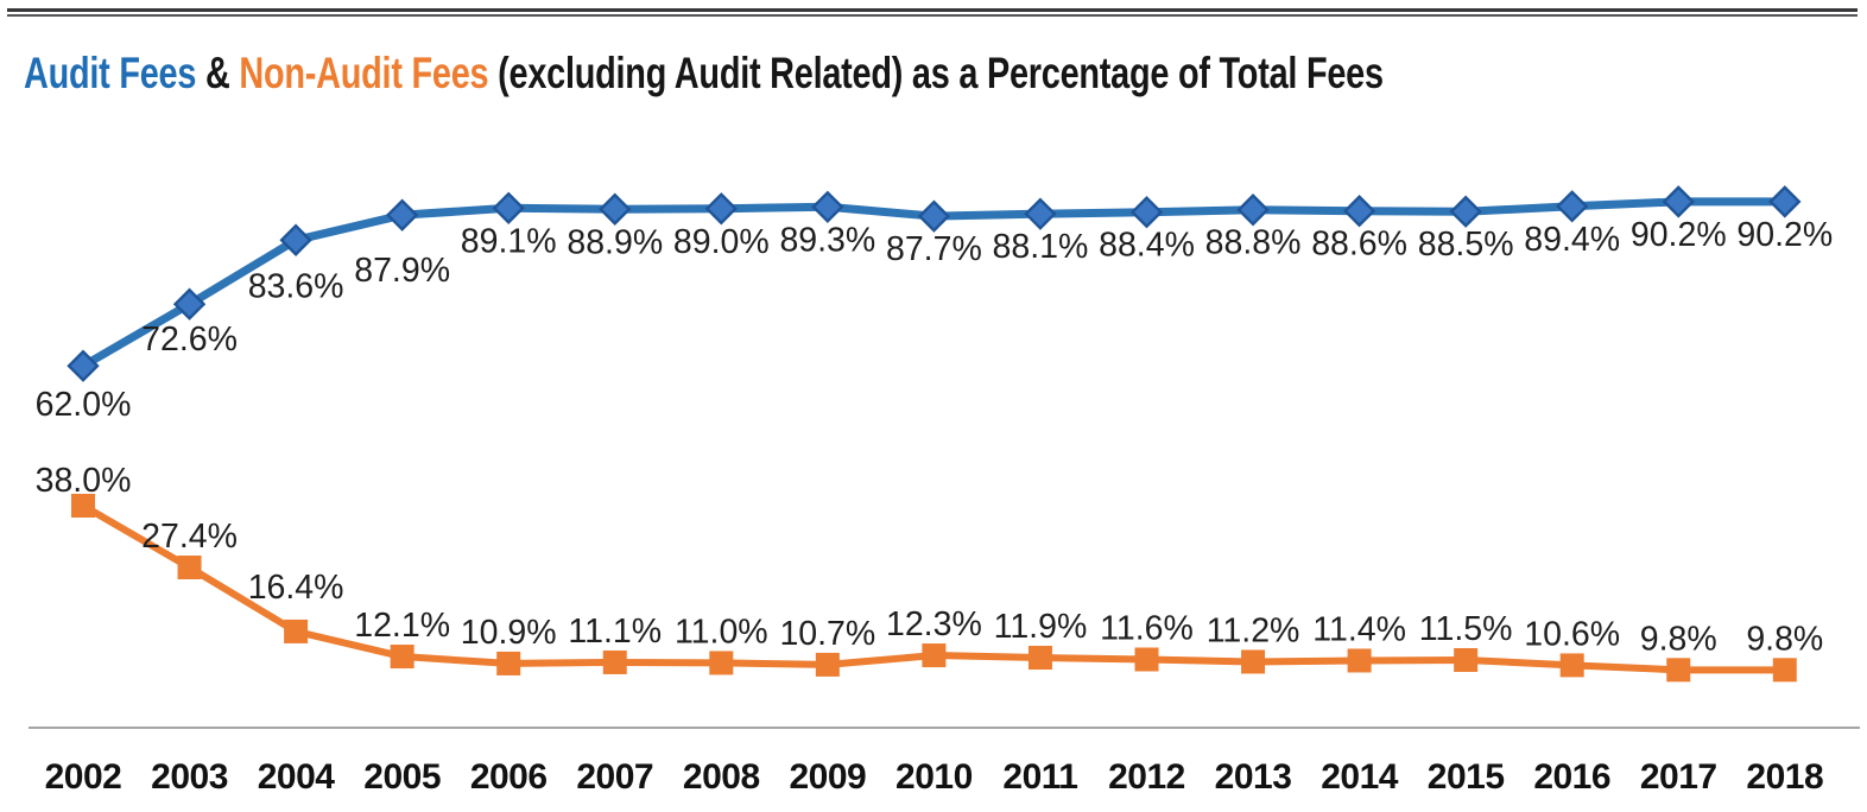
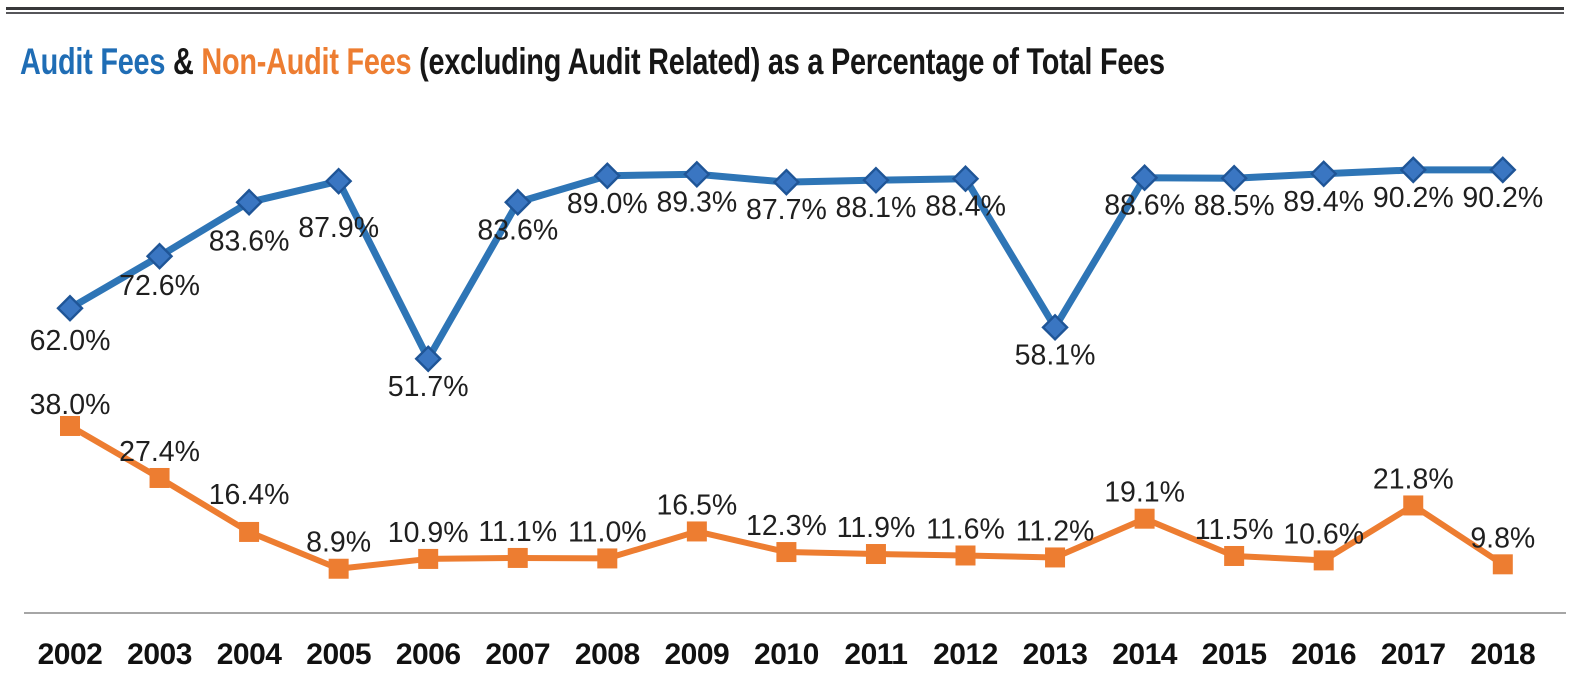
Non-Audit Fees/2005: 12.1% -> 8.9%
Audit Fees/2006: 89.1% -> 51.7%
Audit Fees/2007: 88.9% -> 83.6%
Non-Audit Fees/2009: 10.7% -> 16.5%
Audit Fees/2013: 88.8% -> 58.1%
Non-Audit Fees/2014: 11.4% -> 19.1%
Non-Audit Fees/2017: 9.8% -> 21.8%
